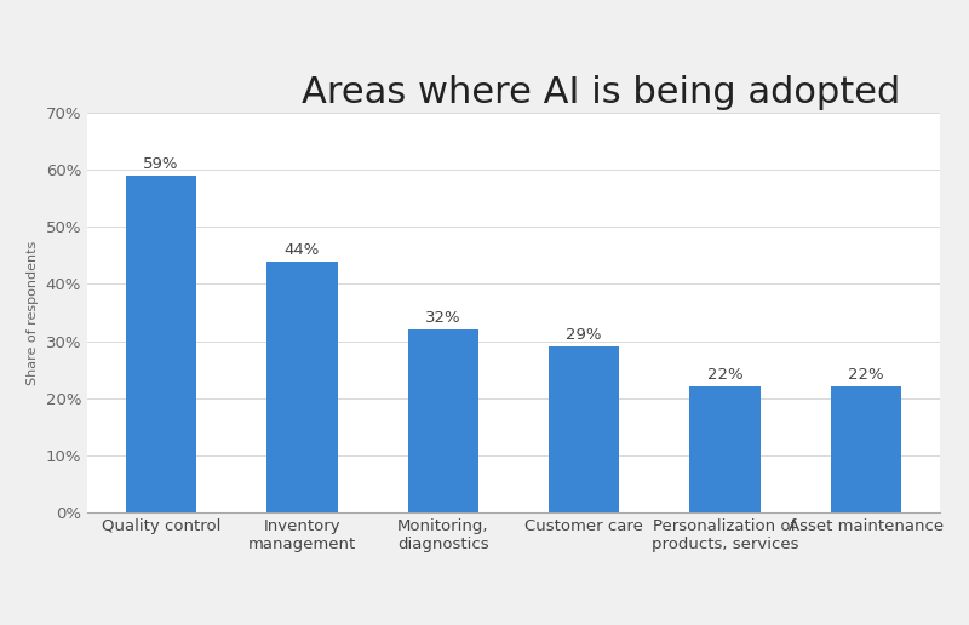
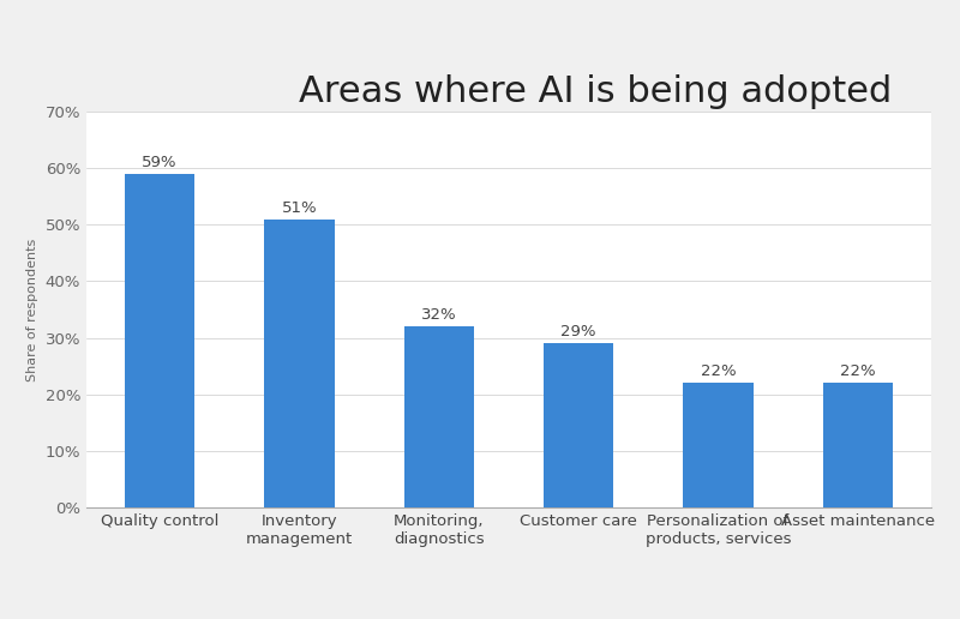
Inventory management: 44% -> 51%
